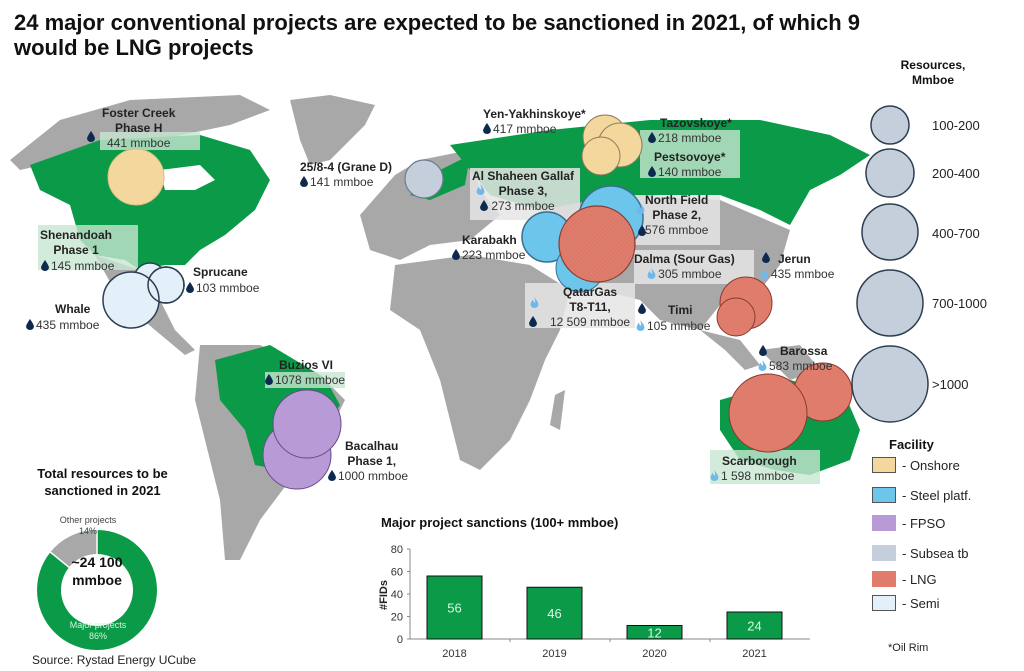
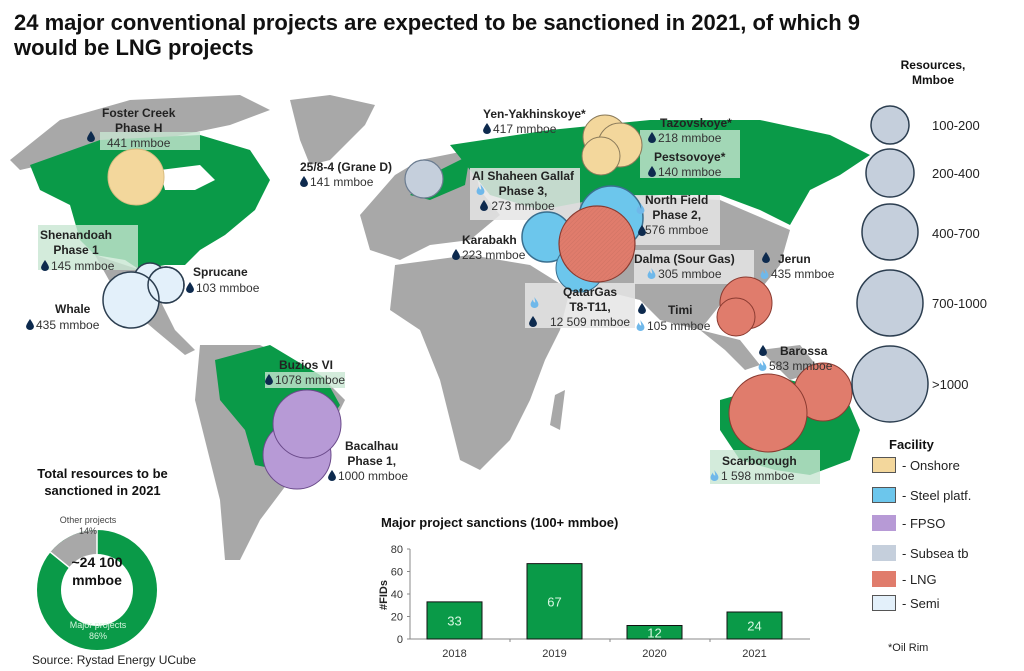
Major project sanctions (100+ mmboe)/2018: 56 -> 33
Major project sanctions (100+ mmboe)/2019: 46 -> 67
